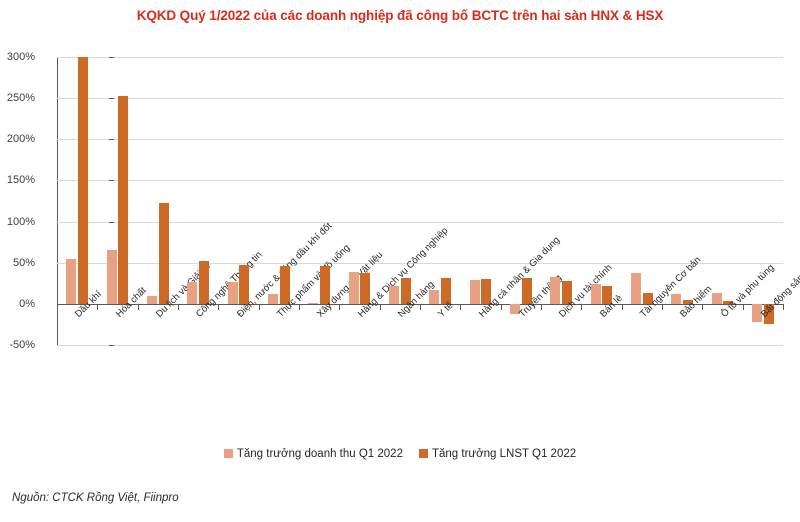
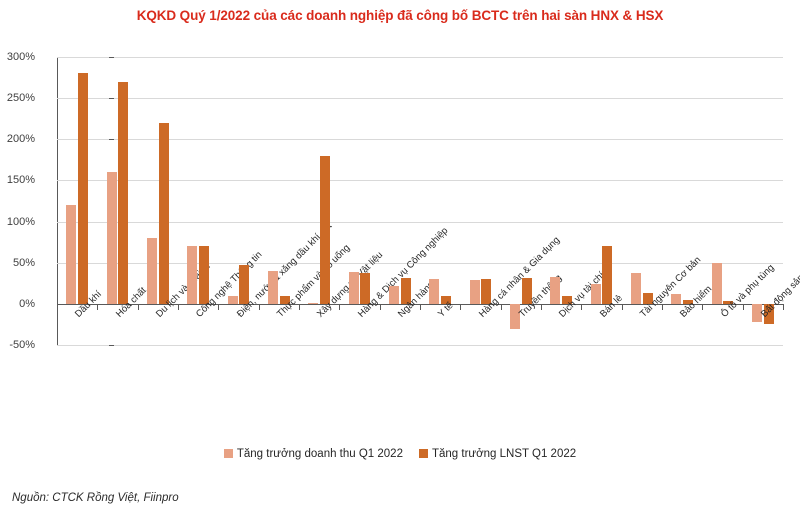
Tăng trưởng doanh thu Q1 2022/Dầu khí: 60% -> 120%
Tăng trưởng LNST Q1 2022/Dầu khí: 300% -> 280%
Tăng trưởng doanh thu Q1 2022/Hóa chất: 60% -> 160%
Tăng trưởng LNST Q1 2022/Hóa chất: 250% -> 270%
Tăng trưởng doanh thu Q1 2022/Du lịch và Giải trí: 10% -> 80%
Tăng trưởng LNST Q1 2022/Du lịch và Giải trí: 120% -> 220%
Tăng trưởng doanh thu Q1 2022/Công nghệ Thông tin: 30% -> 70%
Tăng trưởng LNST Q1 2022/Công nghệ Thông tin: 50% -> 70%
Tăng trưởng doanh thu Q1 2022/Điện, nước & xăng dầu khí đốt: 30% -> 10%
Tăng trưởng doanh thu Q1 2022/Thực phẩm và đồ uống: 10% -> 40%
Tăng trưởng LNST Q1 2022/Thực phẩm và đồ uống: 50% -> 10%
Tăng trưởng LNST Q1 2022/Xây dựng và Vật liệu: 50% -> 180%
Tăng trưởng doanh thu Q1 2022/Y tế: 20% -> 30%
Tăng trưởng LNST Q1 2022/Y tế: 30% -> 10%
Tăng trưởng doanh thu Q1 2022/Truyền thông: -10% -> -30%
Tăng trưởng LNST Q1 2022/Dịch vụ tài chính: 30% -> 10%
Tăng trưởng LNST Q1 2022/Bán lẻ: 20% -> 70%
Tăng trưởng doanh thu Q1 2022/Ô tô và phụ tùng: 10% -> 50%
